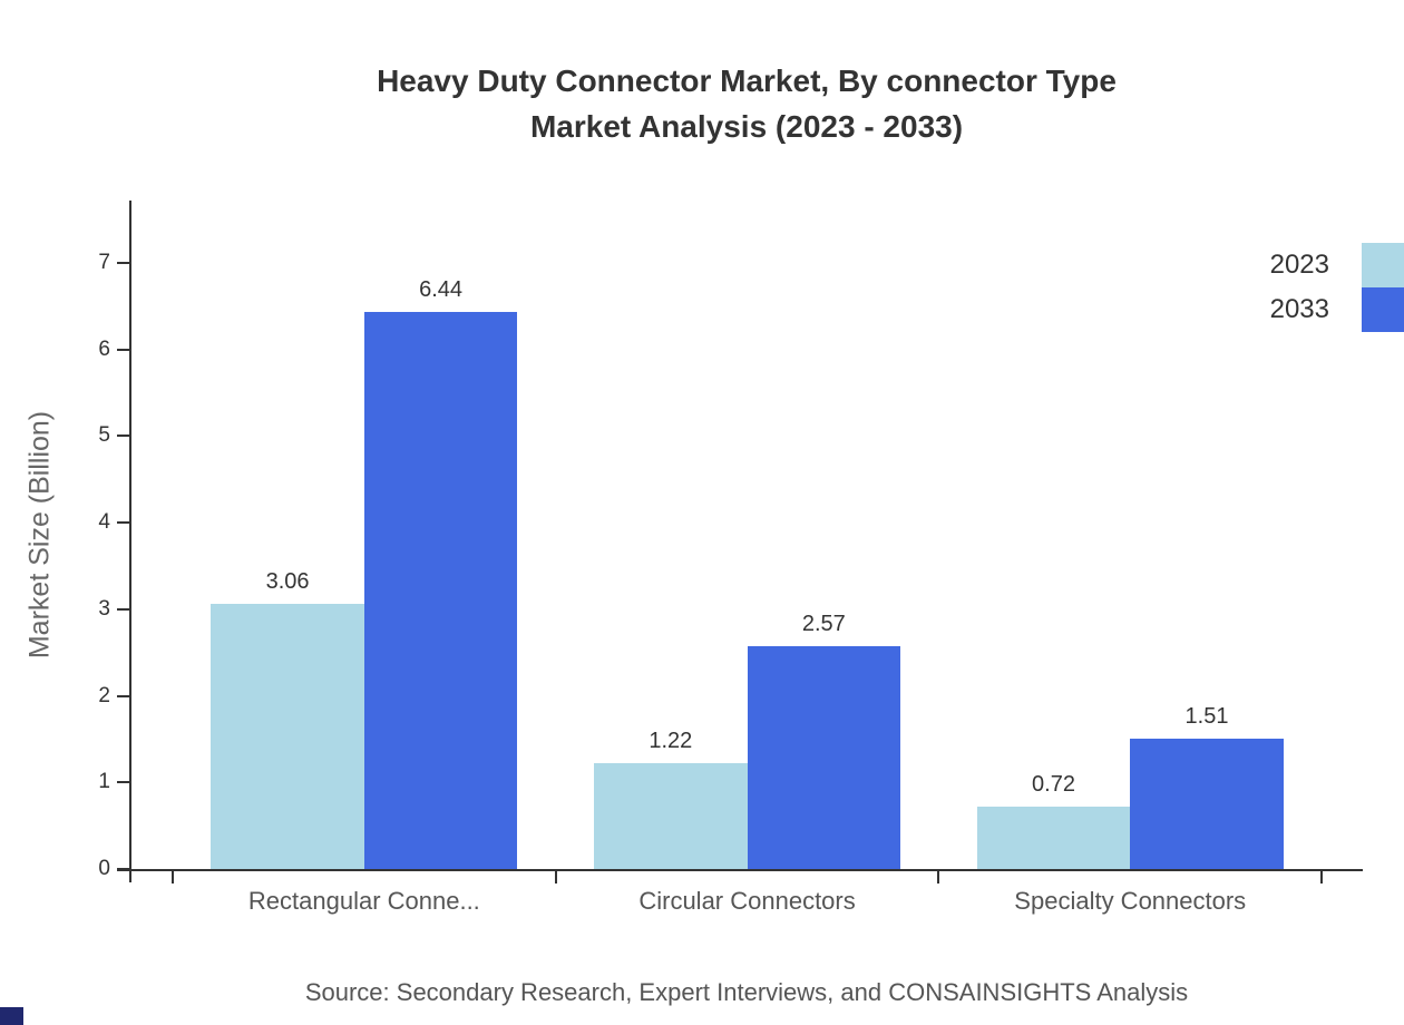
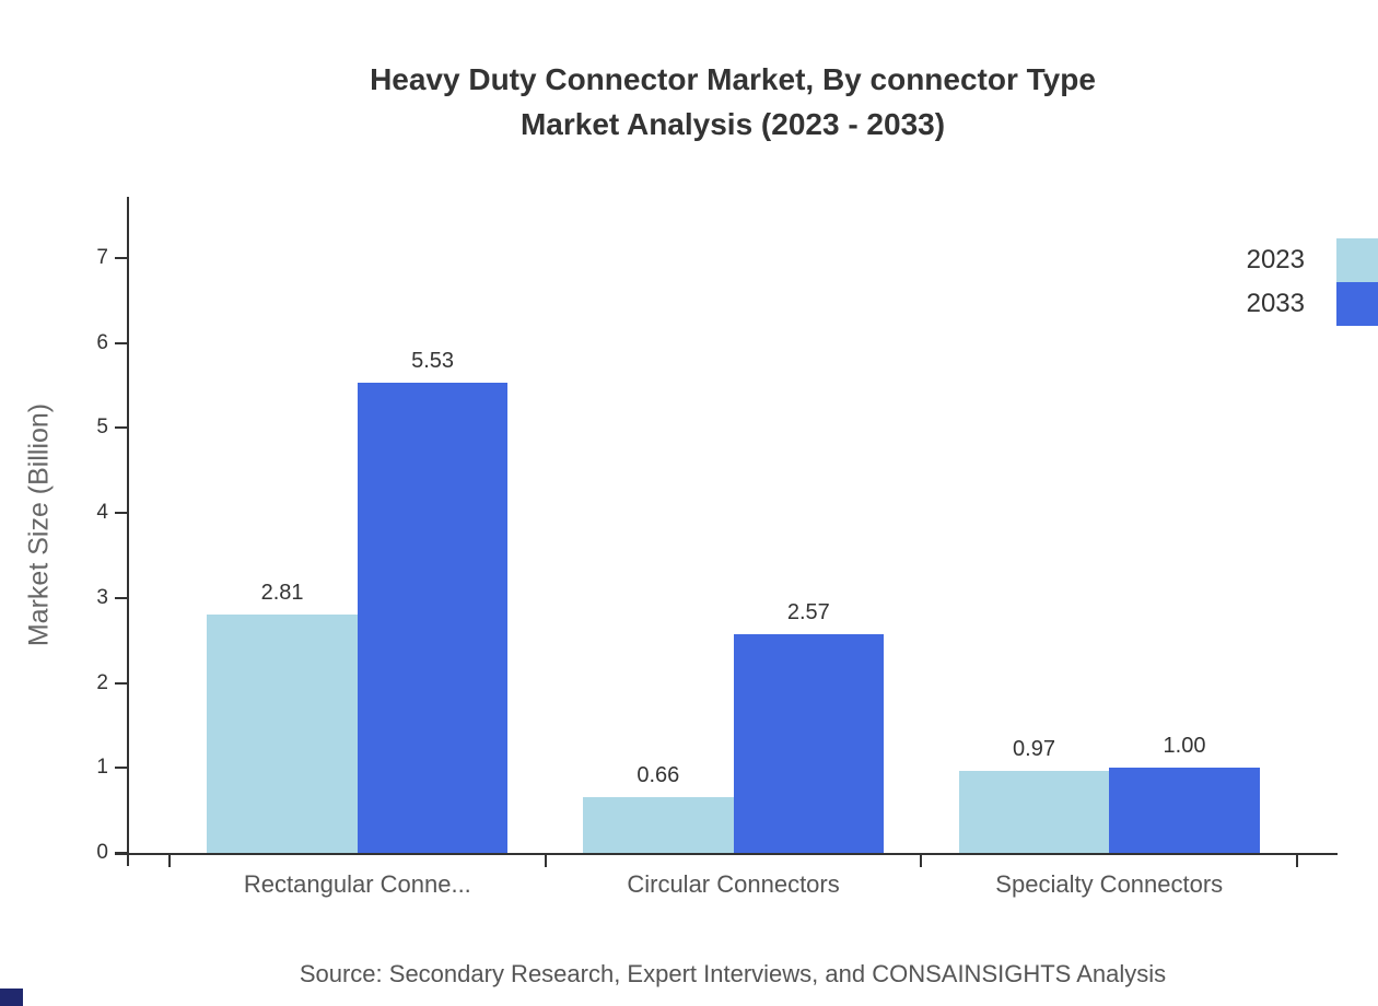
2023/Rectangular Conne...: 3.06 -> 2.81
2033/Rectangular Conne...: 6.44 -> 5.53
2023/Circular Connectors: 1.22 -> 0.66
2023/Specialty Connectors: 0.72 -> 0.97
2033/Specialty Connectors: 1.51 -> 1.00
